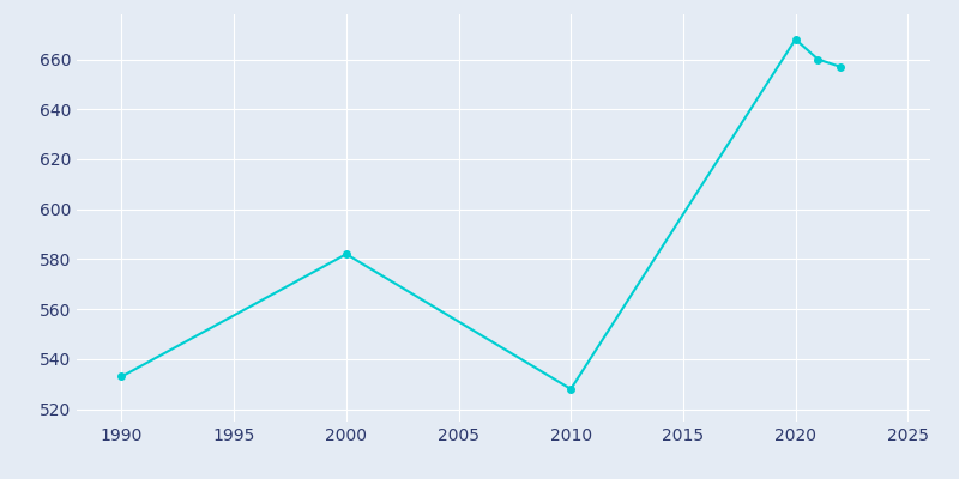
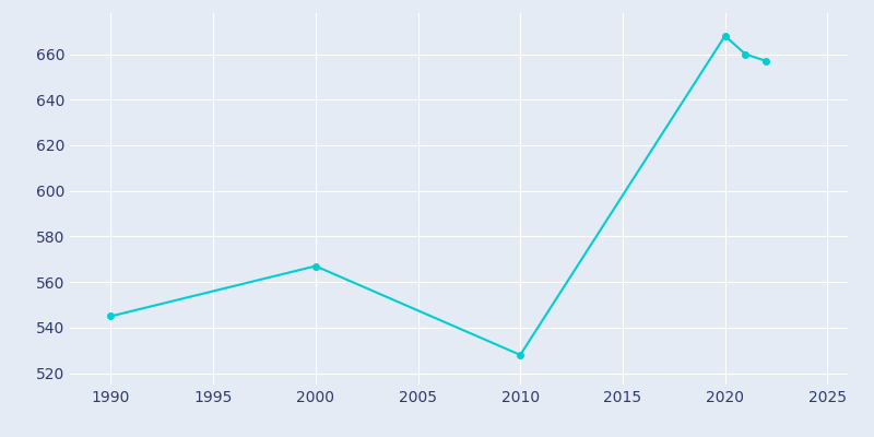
1990: 533 -> 545
2000: 582 -> 567
